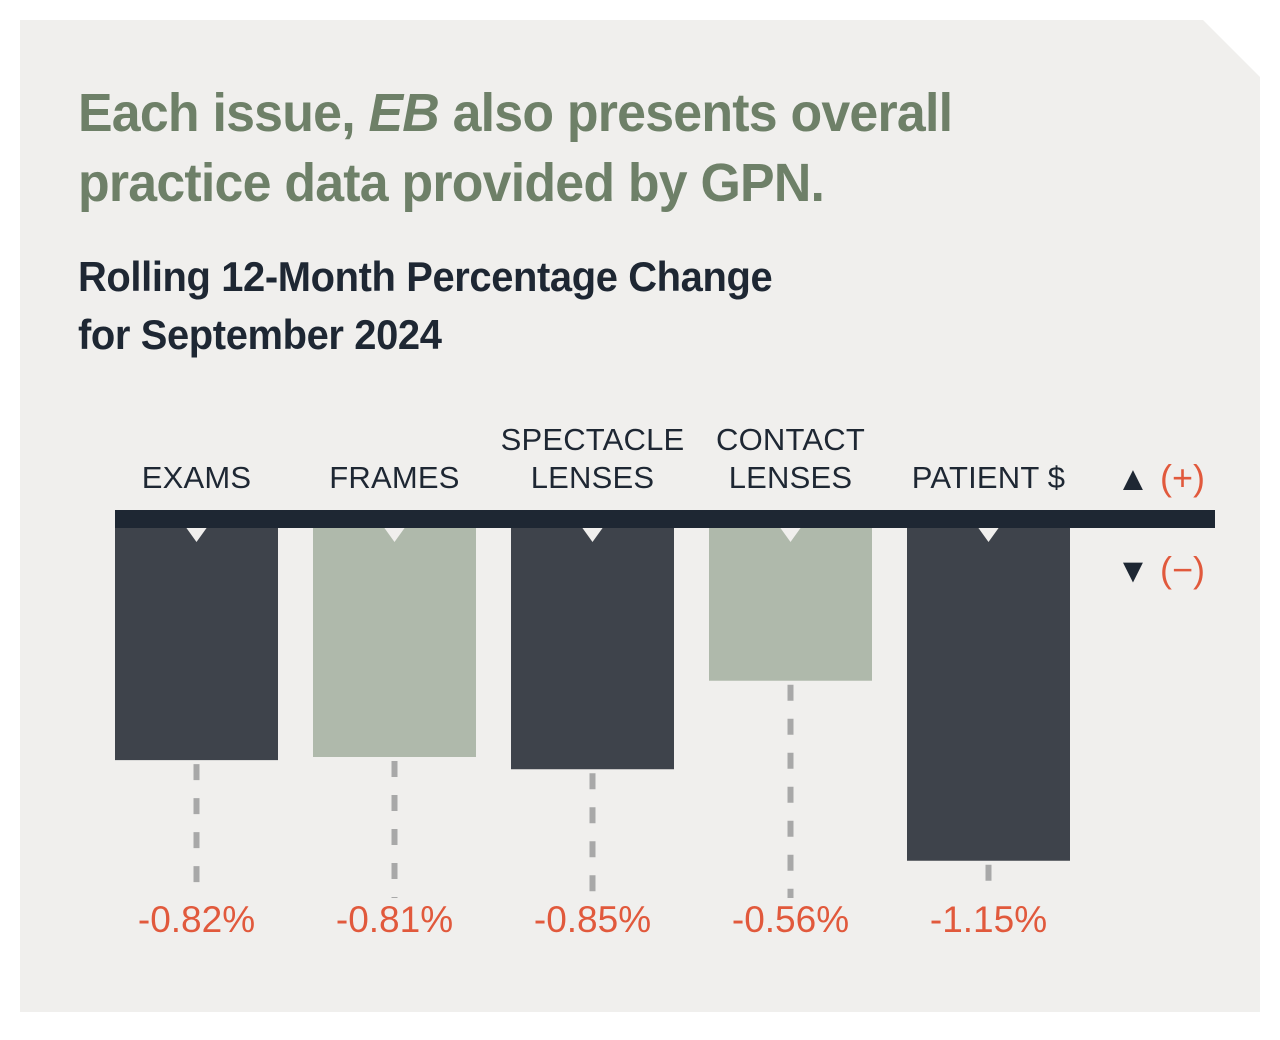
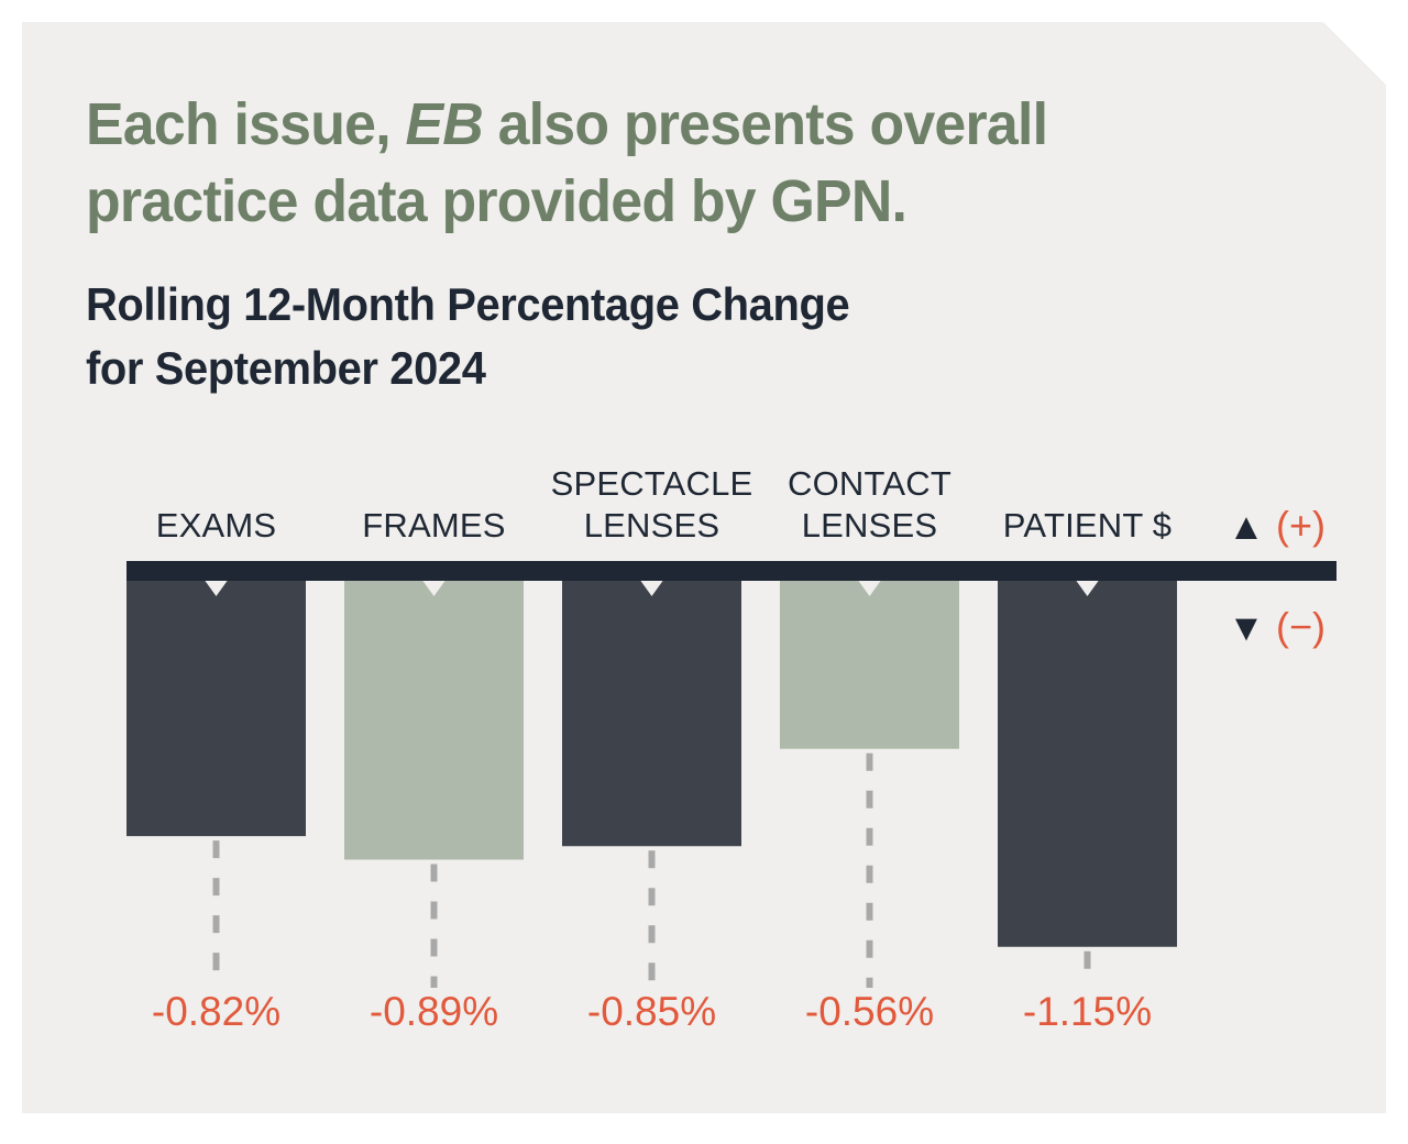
FRAMES: -0.81% -> -0.89%
